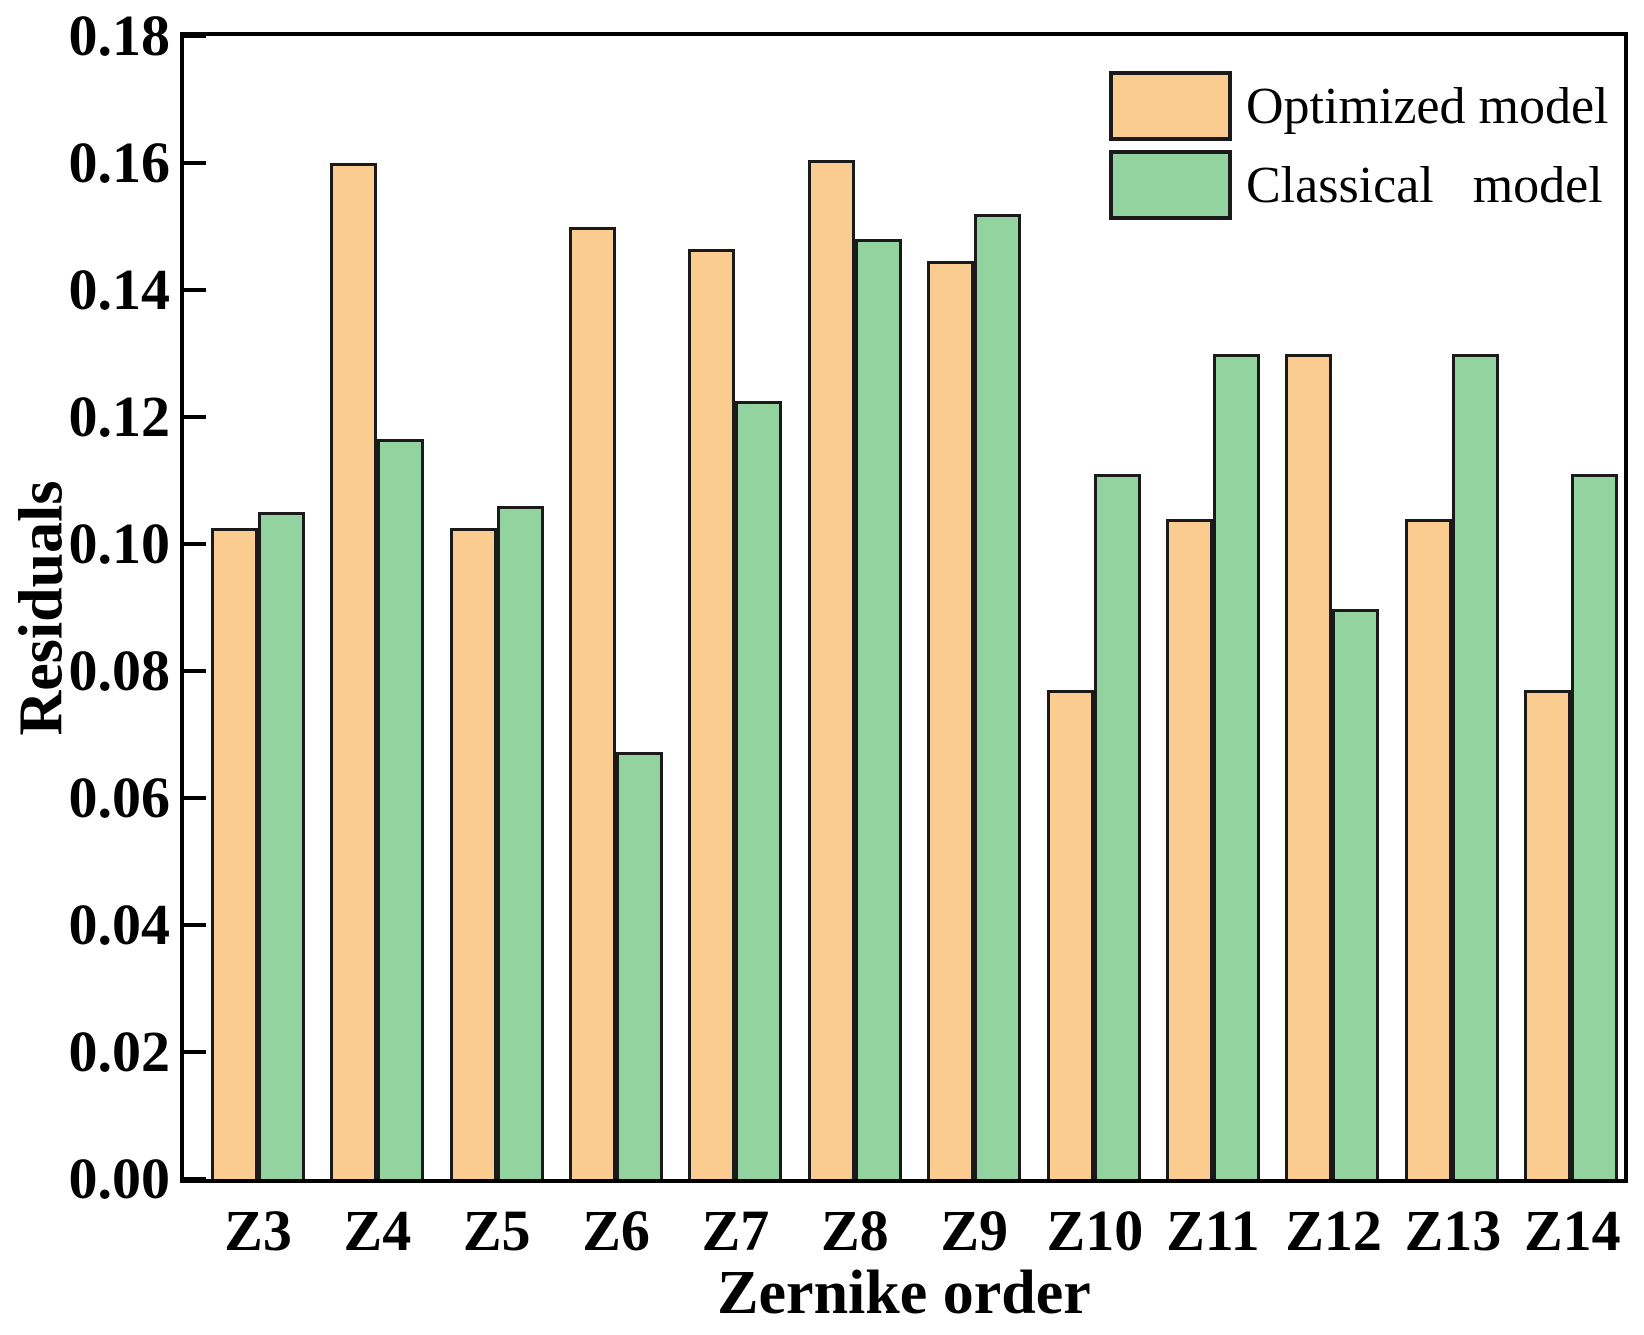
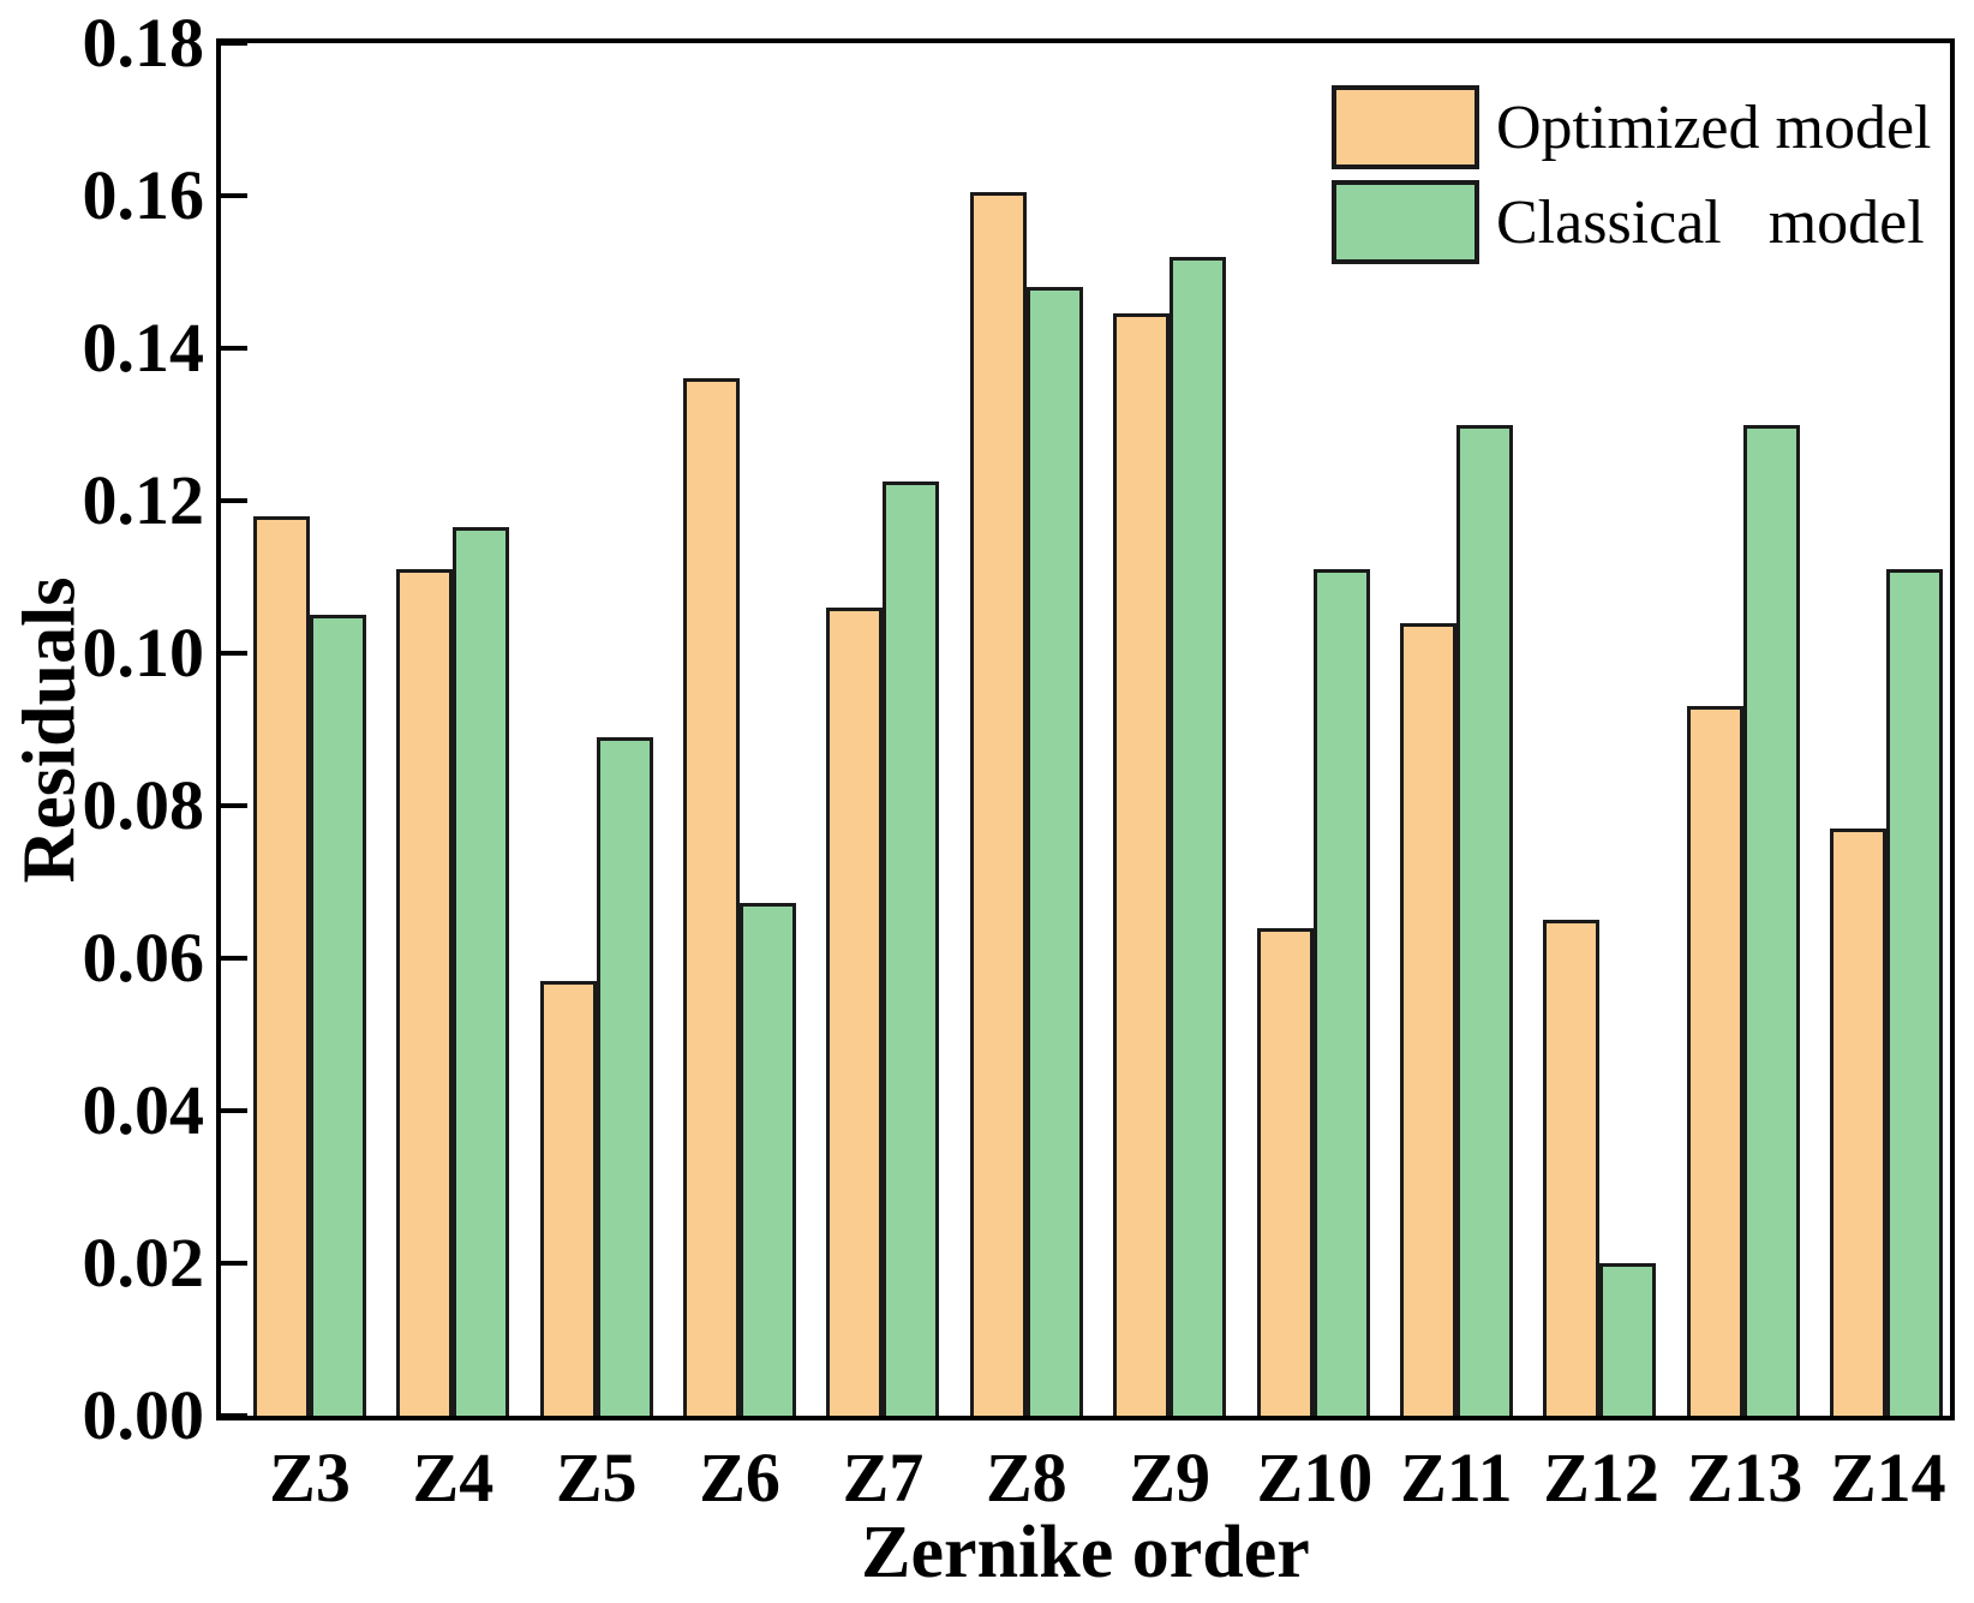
Optimized model/Z3: 0.102 -> 0.118
Optimized model/Z4: 0.160 -> 0.111
Optimized model/Z5: 0.102 -> 0.057
Classical model/Z5: 0.106 -> 0.089
Optimized model/Z6: 0.150 -> 0.136
Optimized model/Z7: 0.146 -> 0.106
Optimized model/Z10: 0.077 -> 0.064
Optimized model/Z12: 0.130 -> 0.065
Classical model/Z12: 0.090 -> 0.020
Optimized model/Z13: 0.104 -> 0.093
